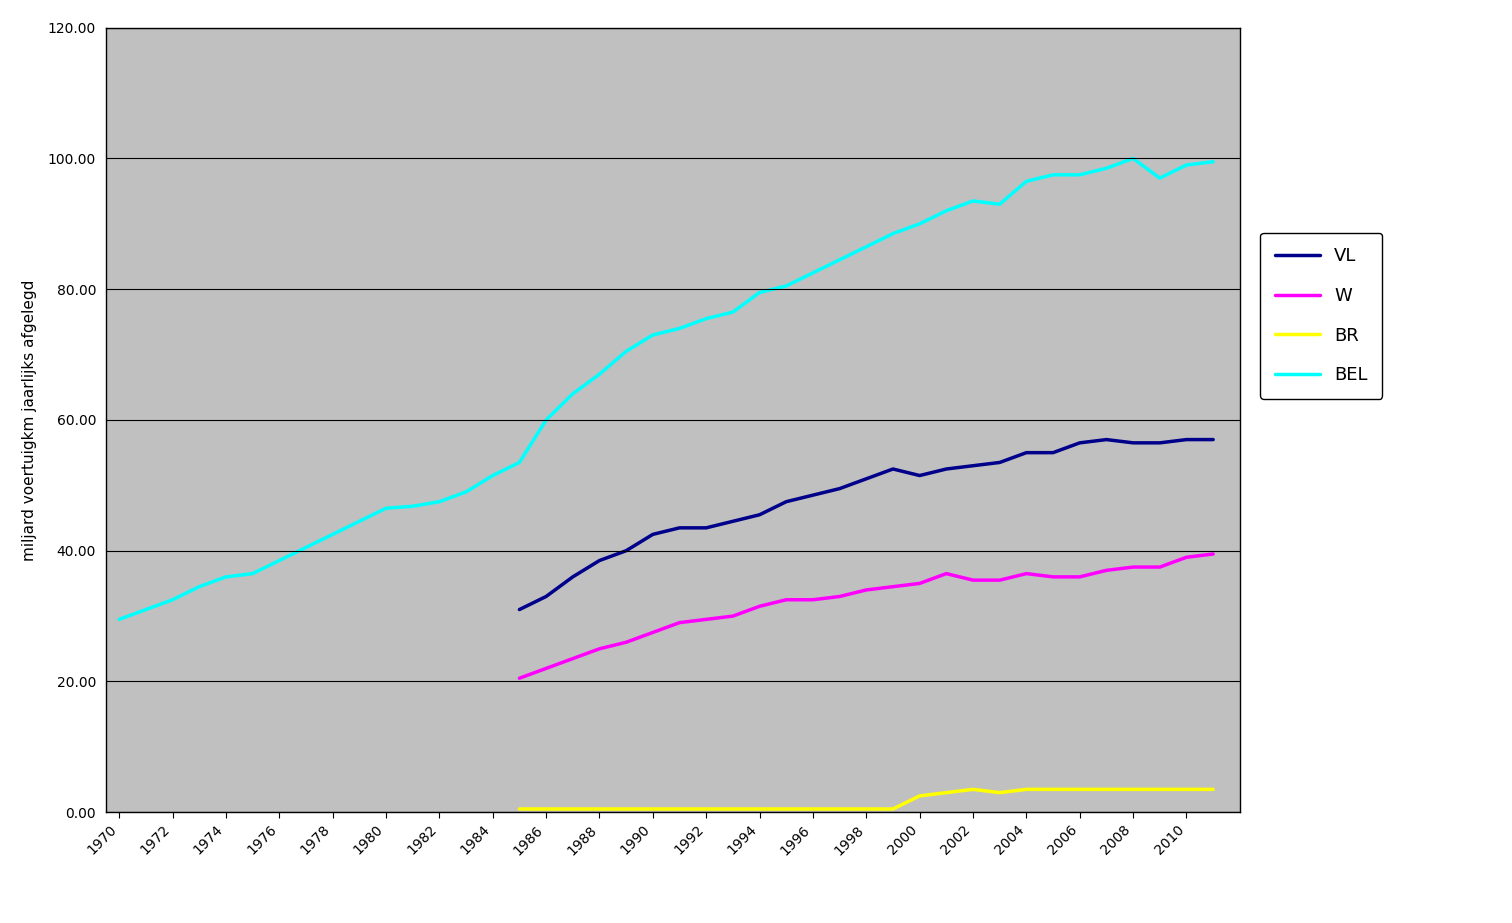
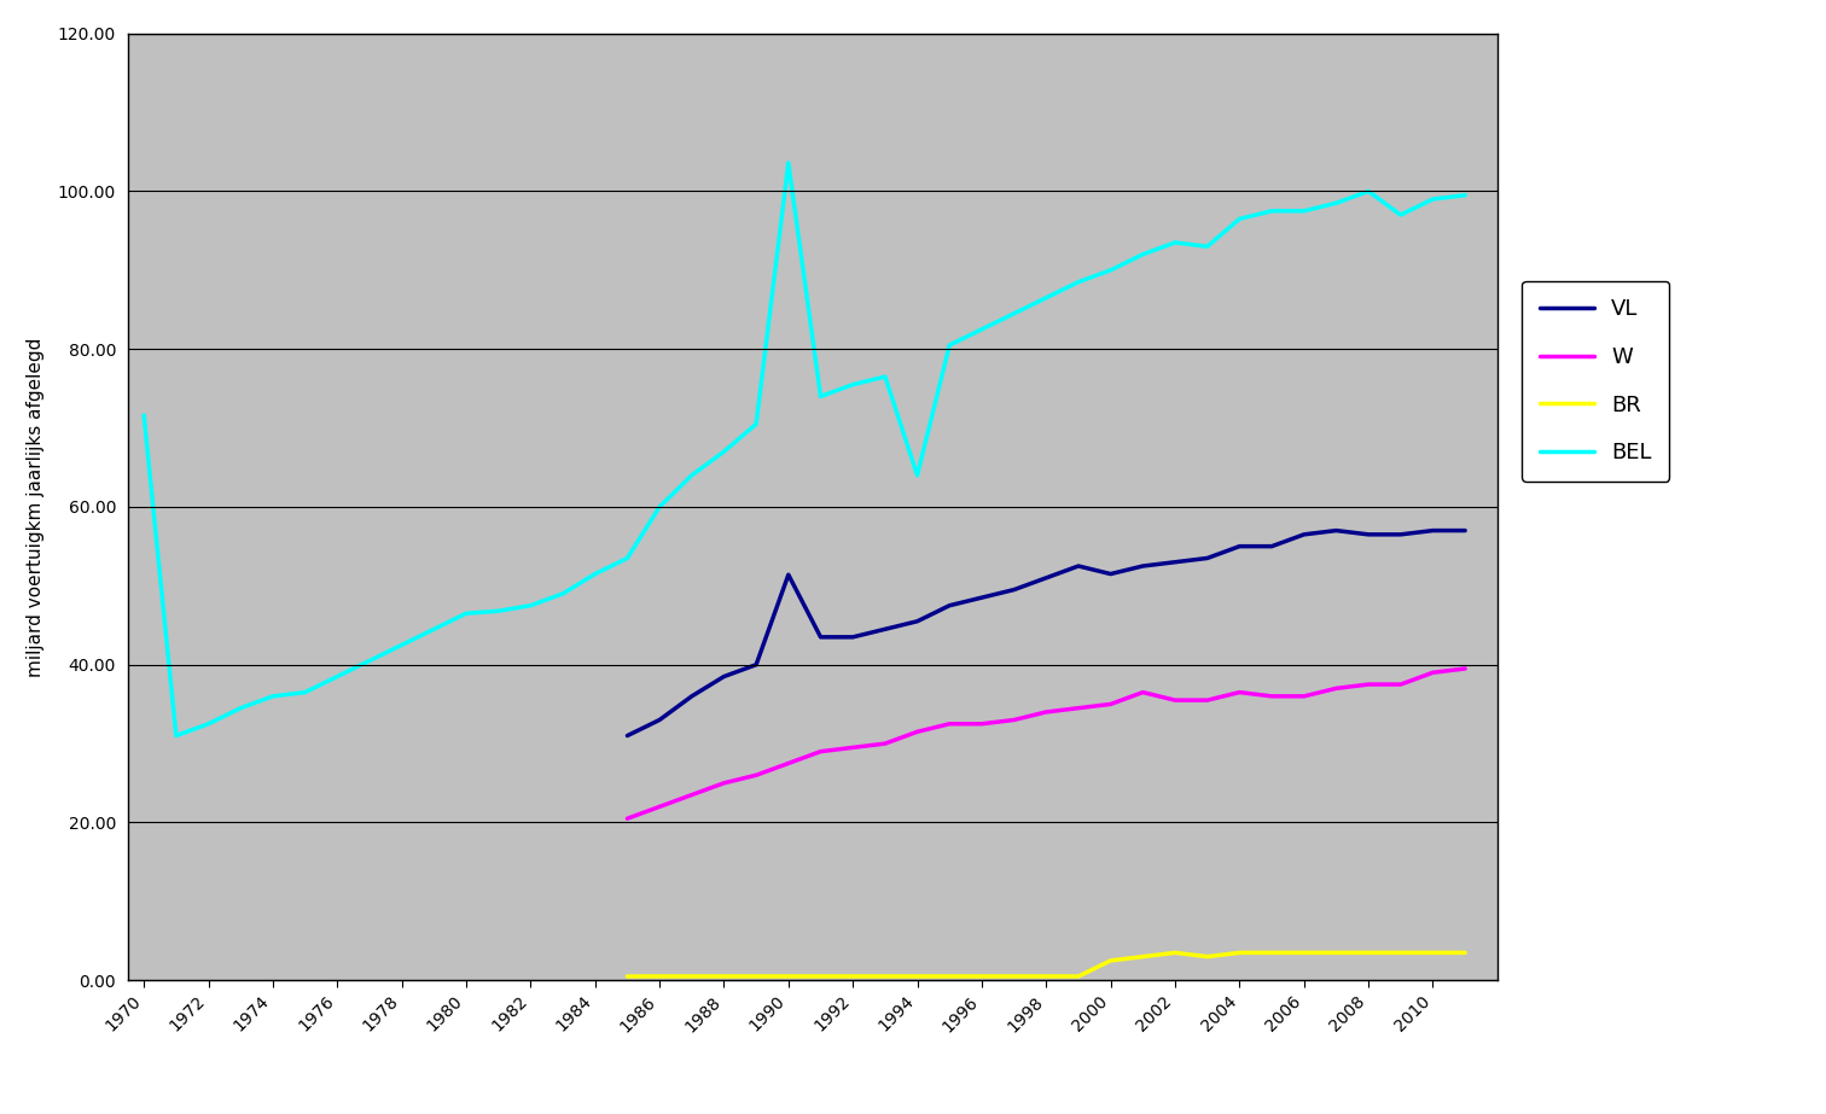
BEL/1970: 29.5 -> 71.6
BEL/1990: 73.0 -> 103.6
VL/1990: 42.5 -> 51.4
BEL/1994: 79.5 -> 64.0
